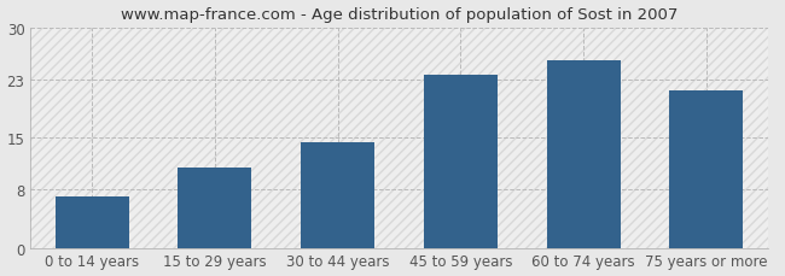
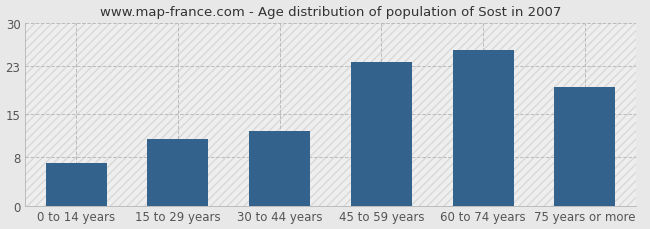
30 to 44 years: 14.3 -> 12.2
75 years or more: 21.5 -> 19.4
